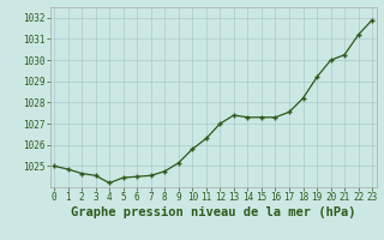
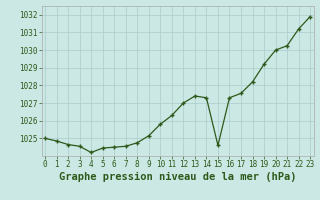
15: 1027.3 -> 1024.6
